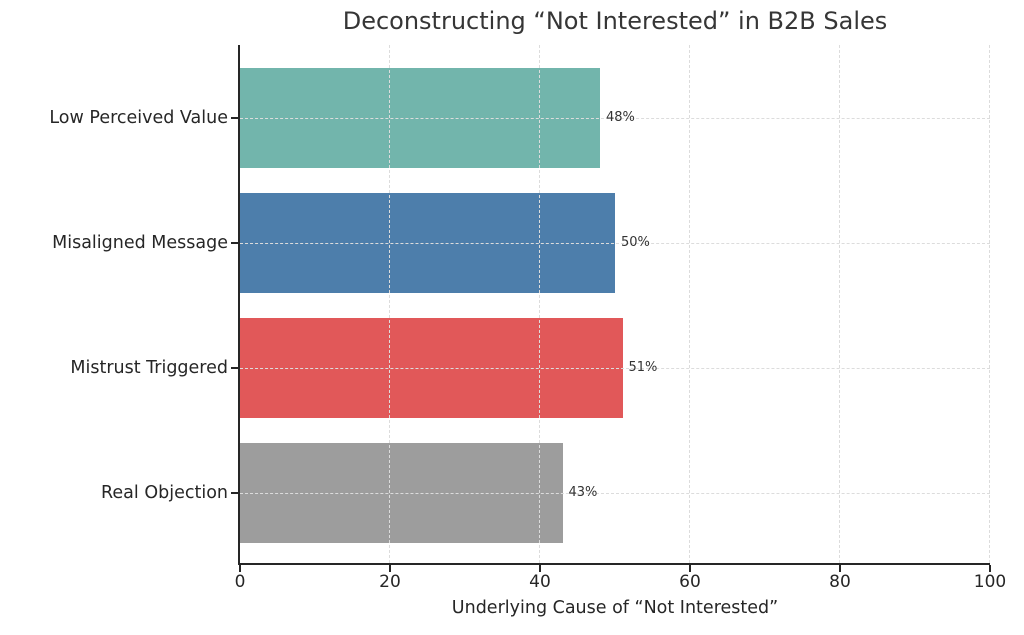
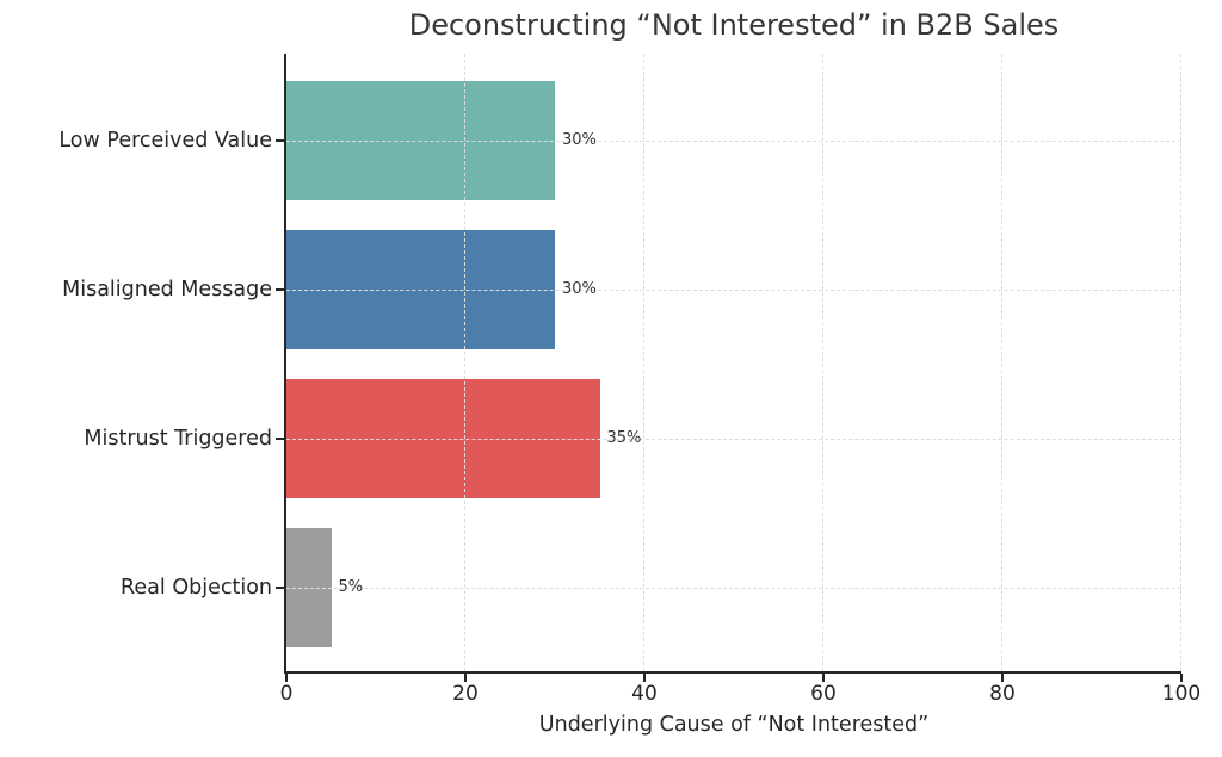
Low Perceived Value: 48% -> 30%
Misaligned Message: 50% -> 30%
Mistrust Triggered: 51% -> 35%
Real Objection: 43% -> 5%
